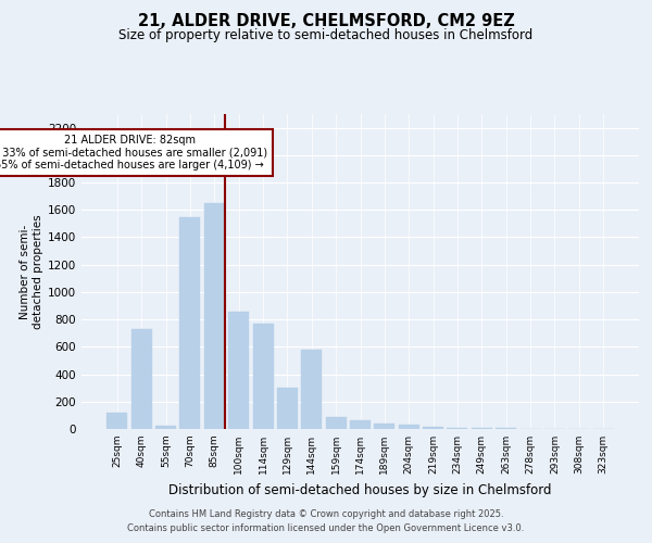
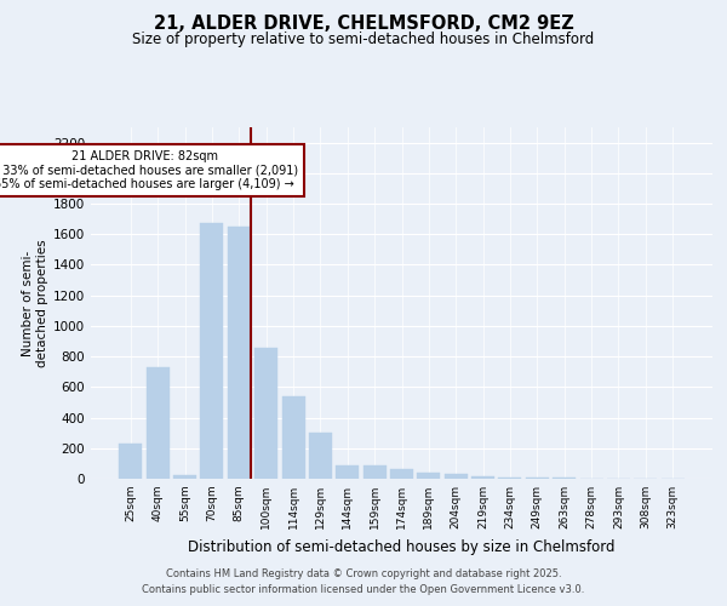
25sqm: 120 -> 230
70sqm: 1550 -> 1670
114sqm: 770 -> 540
144sqm: 580 -> 90
